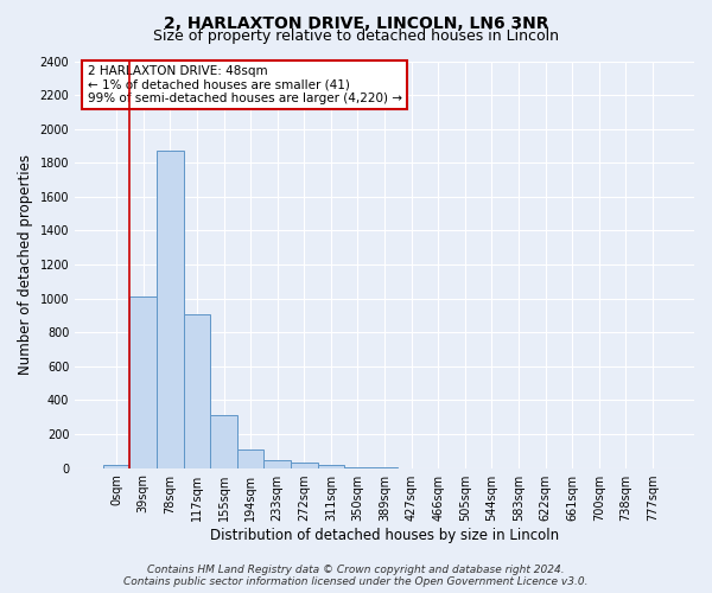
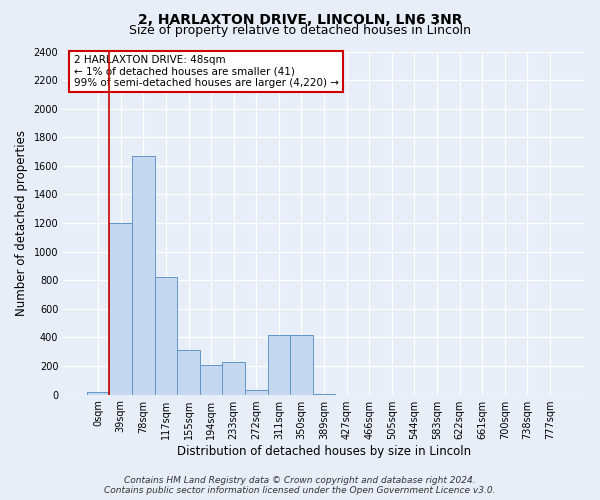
39sqm: 1010 -> 1200
78sqm: 1870 -> 1670
117sqm: 900 -> 820
194sqm: 110 -> 210
233sqm: 50 -> 230
311sqm: 20 -> 420
350sqm: 0 -> 420
